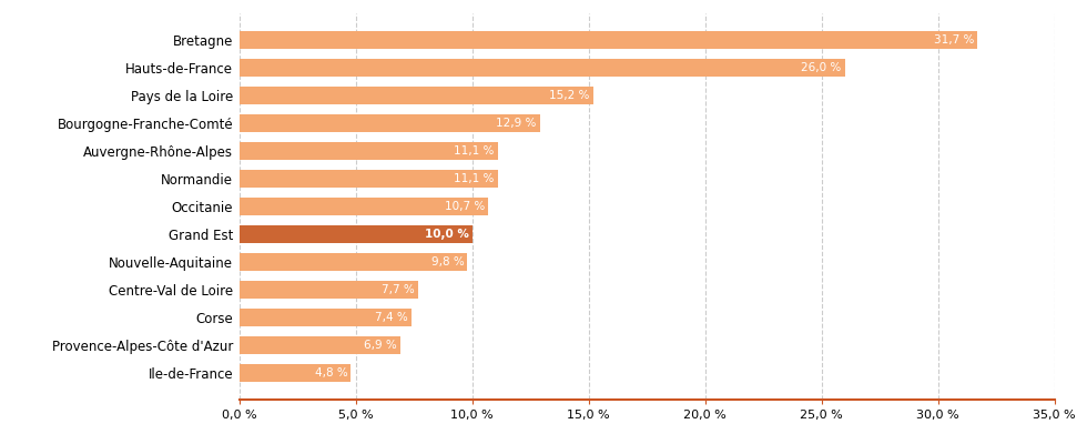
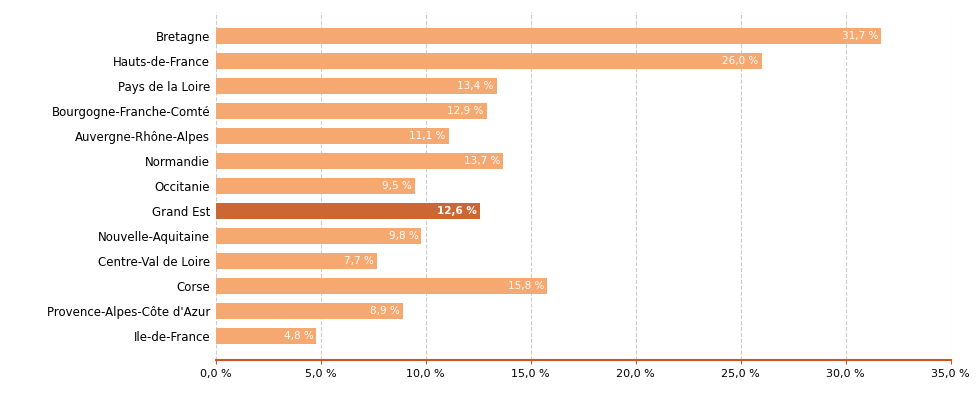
Pays de la Loire: 15,2 -> 13,4
Normandie: 11,1 -> 13,7
Occitanie: 10,7 -> 9,5
Grand Est: 10,0 -> 12,6
Corse: 7,4 -> 15,8
Provence-Alpes-Côte d'Azur: 6,9 -> 8,9
